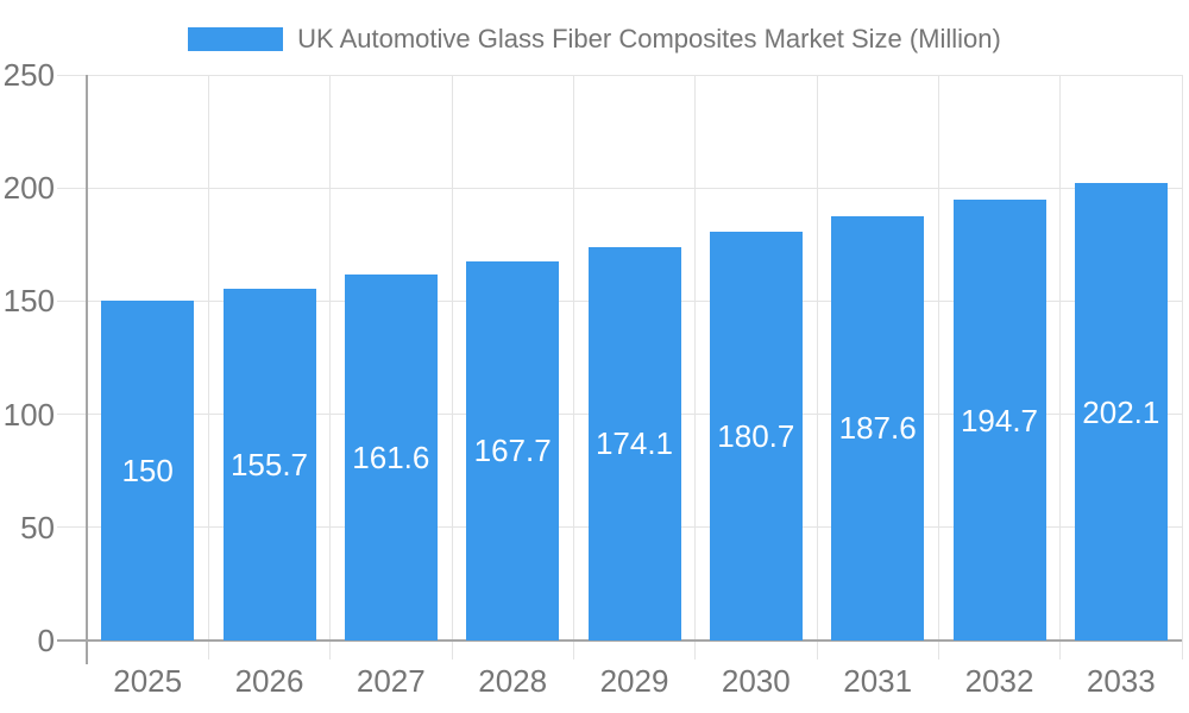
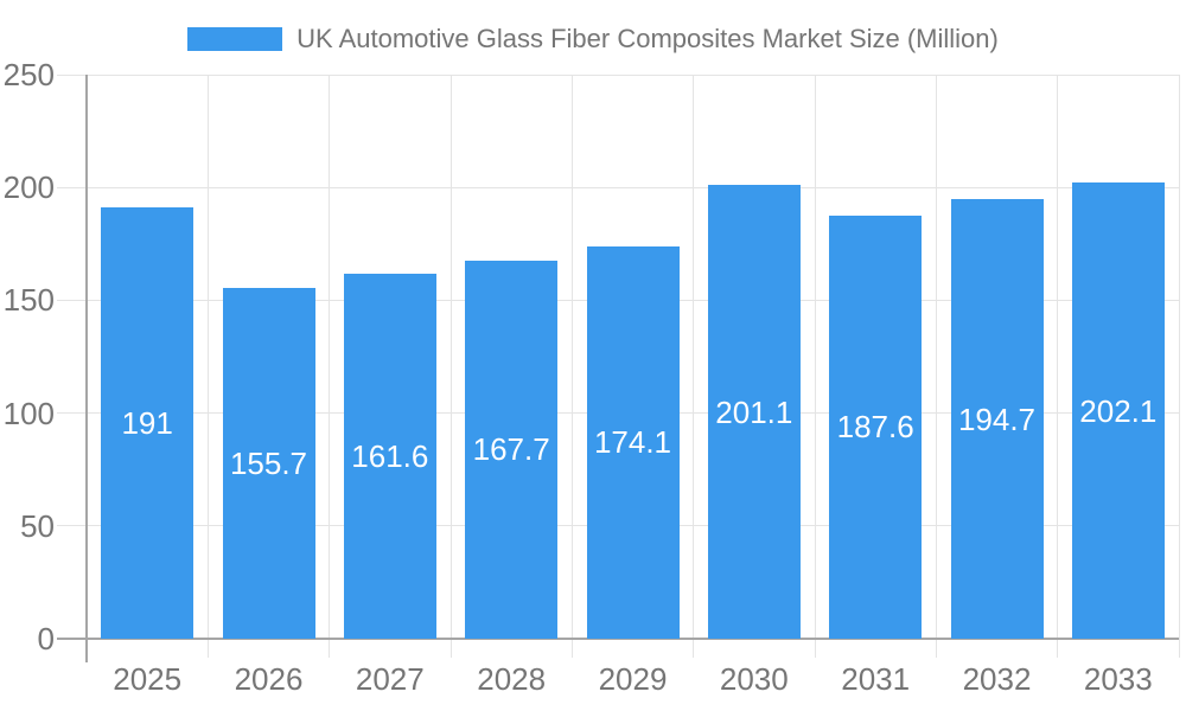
2025: 150 -> 191
2030: 180.7 -> 201.1
